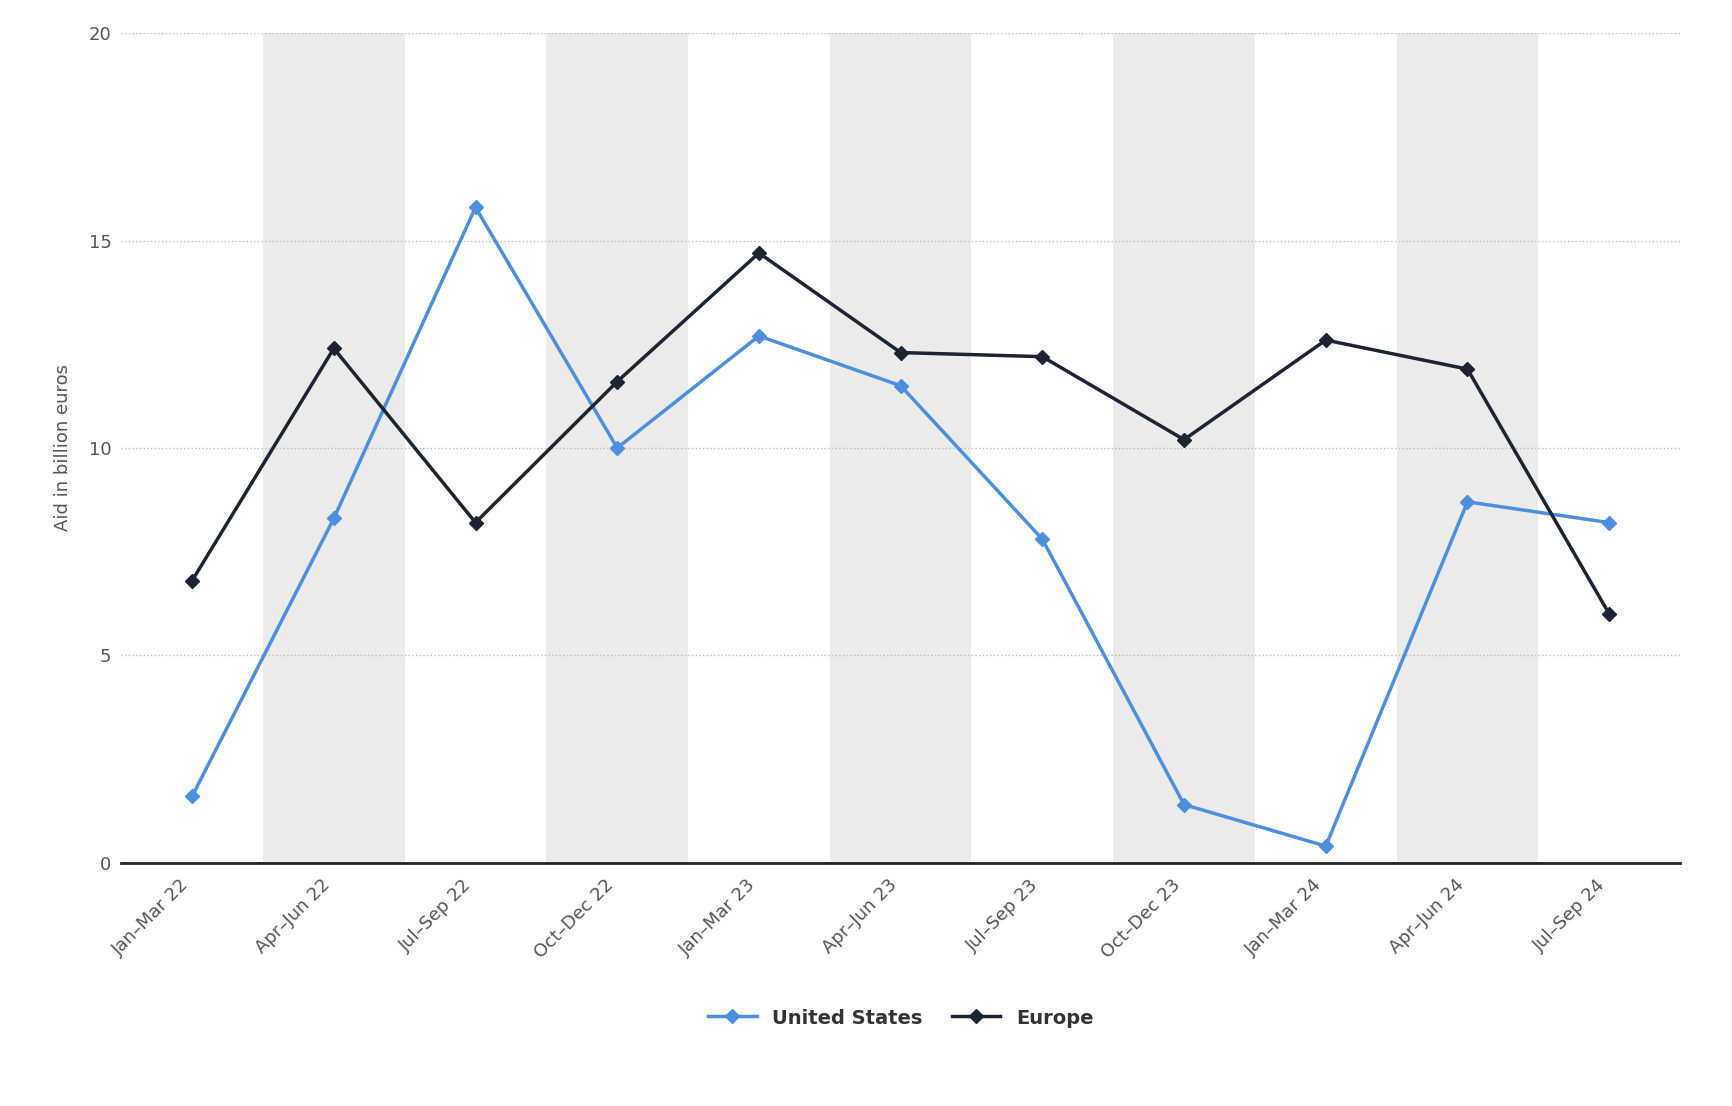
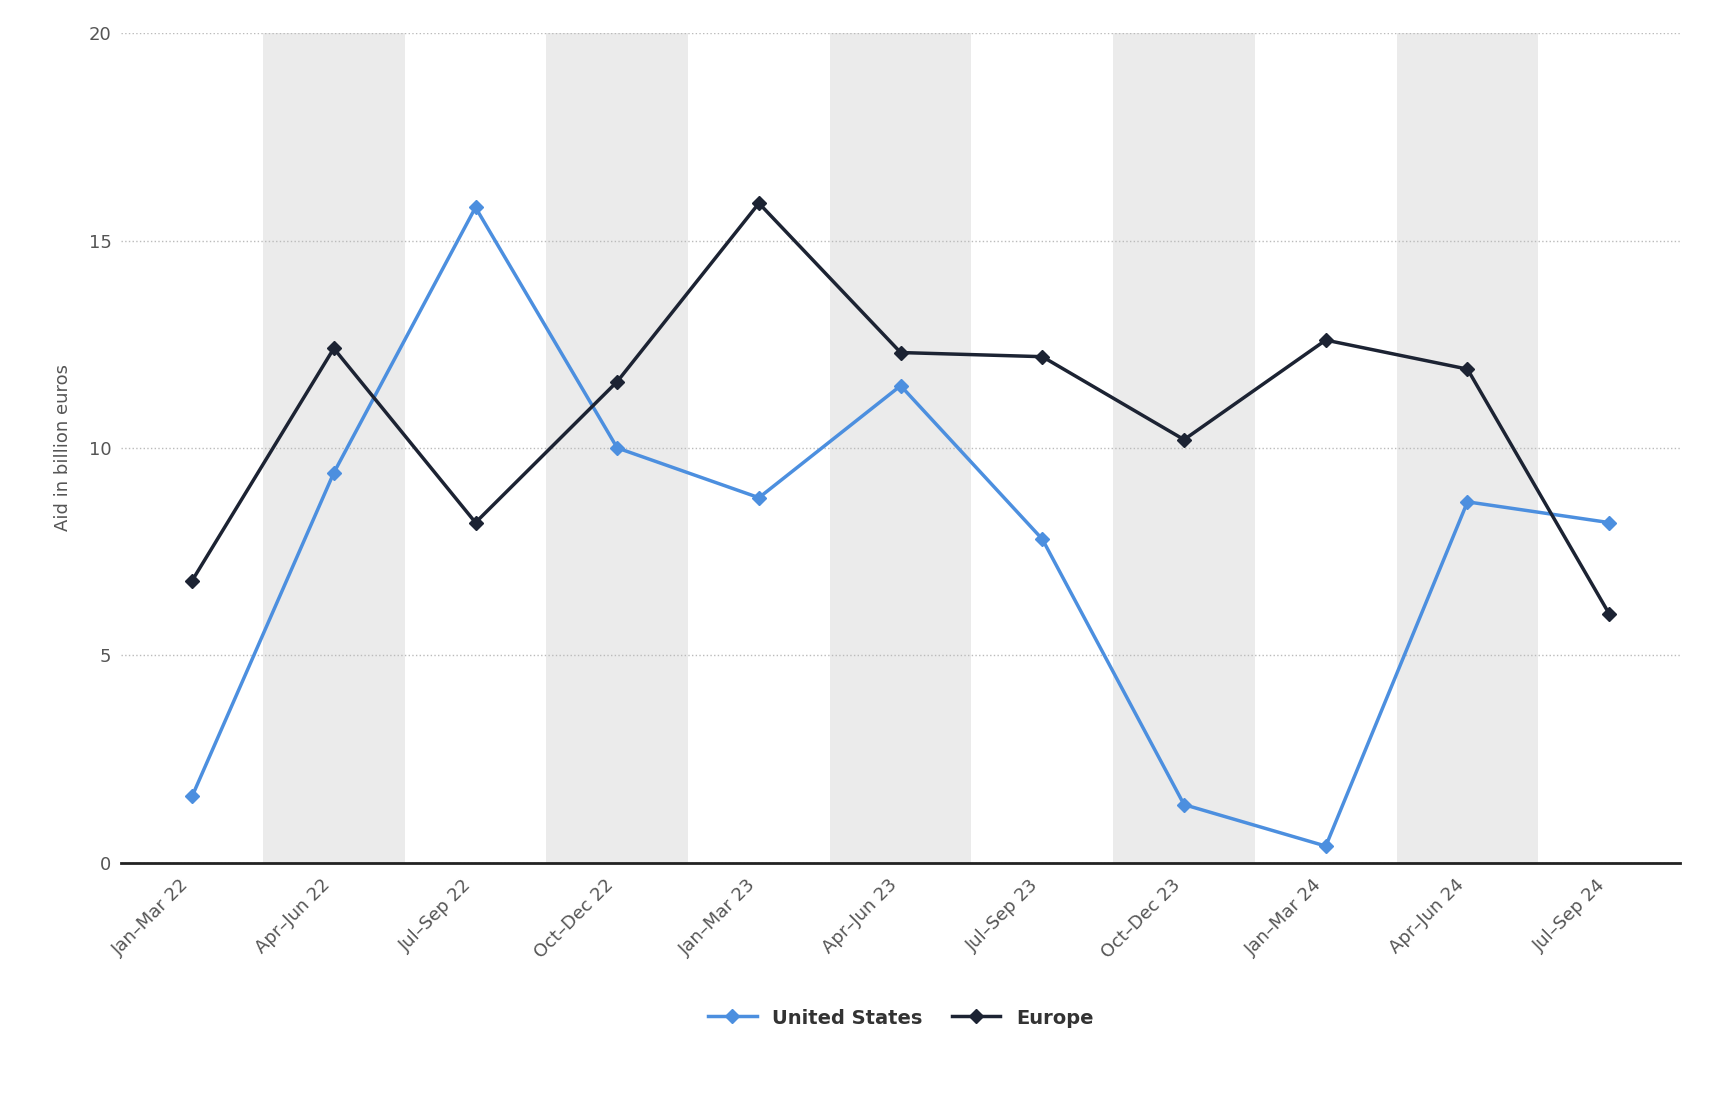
United States/Apr–Jun 22: 8.3 -> 9.4
United States/Jan–Mar 23: 12.7 -> 8.8
Europe/Jan–Mar 23: 14.7 -> 15.9
